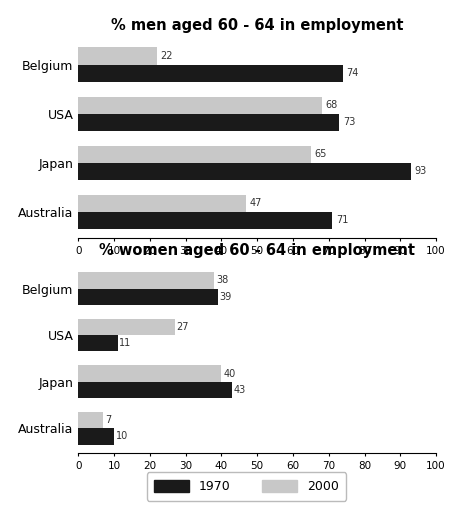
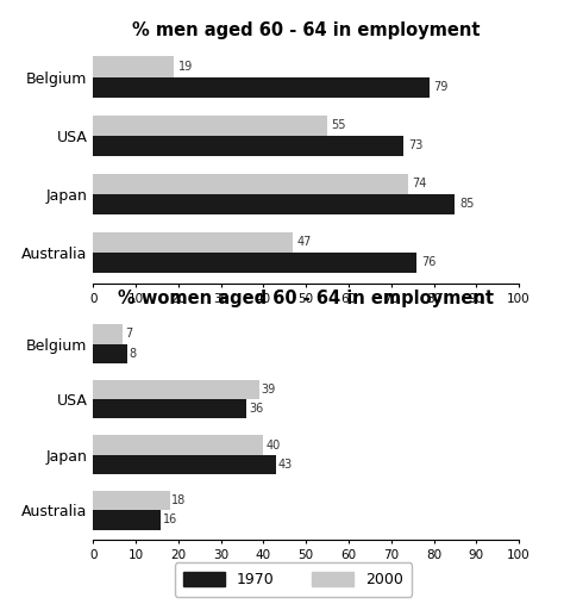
% men aged 60 - 64 in employment/2000/Belgium: 22 -> 19
% men aged 60 - 64 in employment/1970/Belgium: 74 -> 79
% men aged 60 - 64 in employment/2000/USA: 68 -> 55
% men aged 60 - 64 in employment/2000/Japan: 65 -> 74
% men aged 60 - 64 in employment/1970/Japan: 93 -> 85
% men aged 60 - 64 in employment/1970/Australia: 71 -> 76
% women aged 60 - 64 in employment/2000/Belgium: 38 -> 7
% women aged 60 - 64 in employment/1970/Belgium: 39 -> 8
% women aged 60 - 64 in employment/2000/USA: 27 -> 39
% women aged 60 - 64 in employment/1970/USA: 11 -> 36
% women aged 60 - 64 in employment/2000/Australia: 7 -> 18
% women aged 60 - 64 in employment/1970/Australia: 10 -> 16
